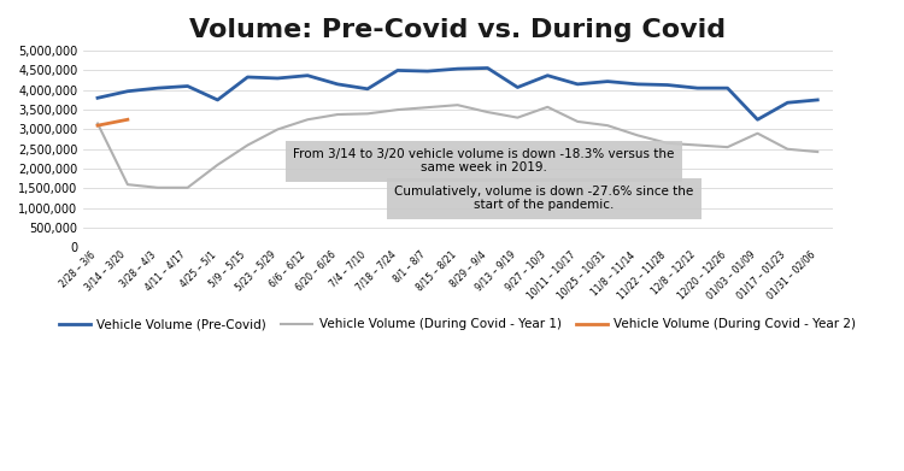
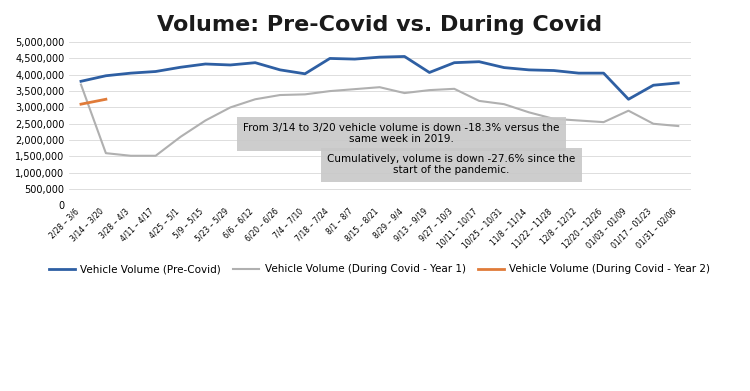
Vehicle Volume (During Covid - Year 1)/2/28 – 3/6: 3,150,000 -> 3,700,000
Vehicle Volume (Pre-Covid)/4/25 – 5/1: 3,750,000 -> 4,230,000
Vehicle Volume (During Covid - Year 1)/9/13 – 9/19: 3,300,000 -> 3,530,000
Vehicle Volume (Pre-Covid)/10/11 – 10/17: 4,150,000 -> 4,400,000
